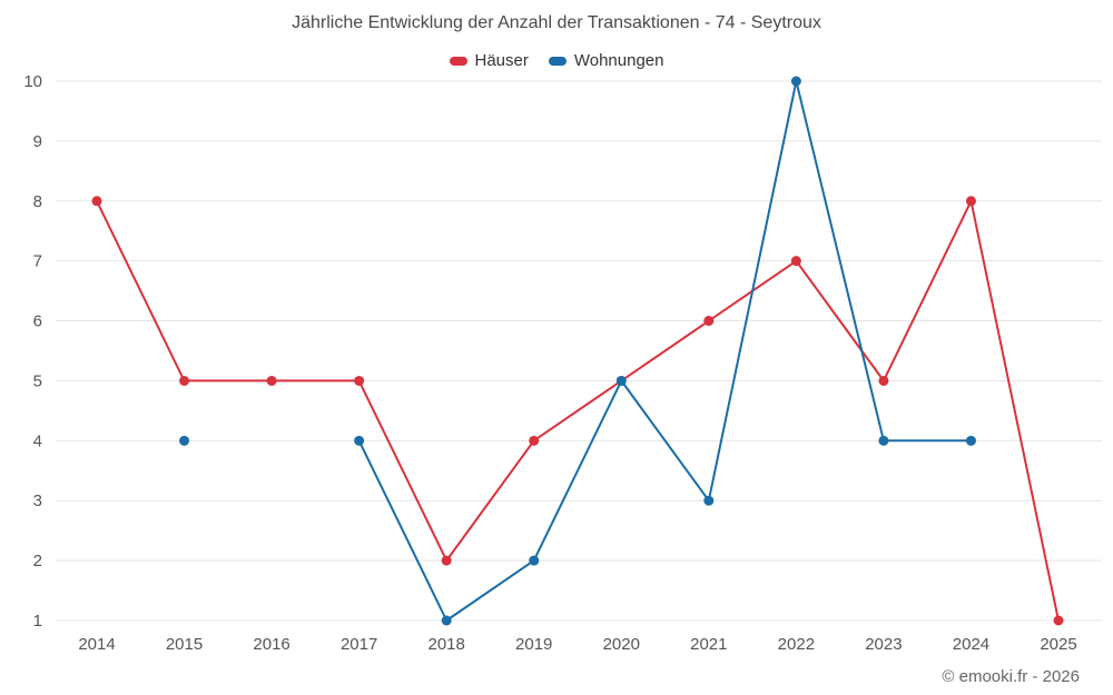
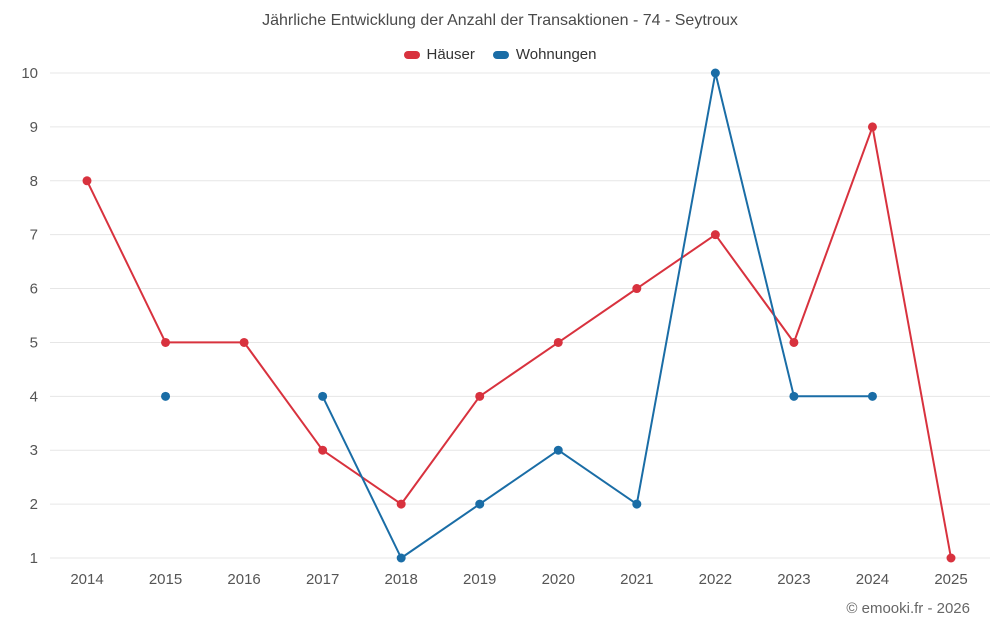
Häuser/2017: 5 -> 3
Wohnungen/2020: 5 -> 3
Wohnungen/2021: 3 -> 2
Häuser/2024: 8 -> 9
